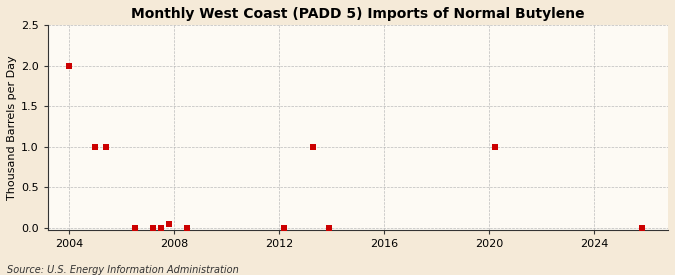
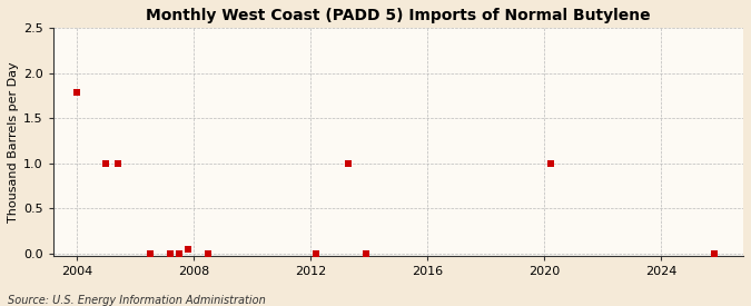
2004: 2.00 -> 1.78
